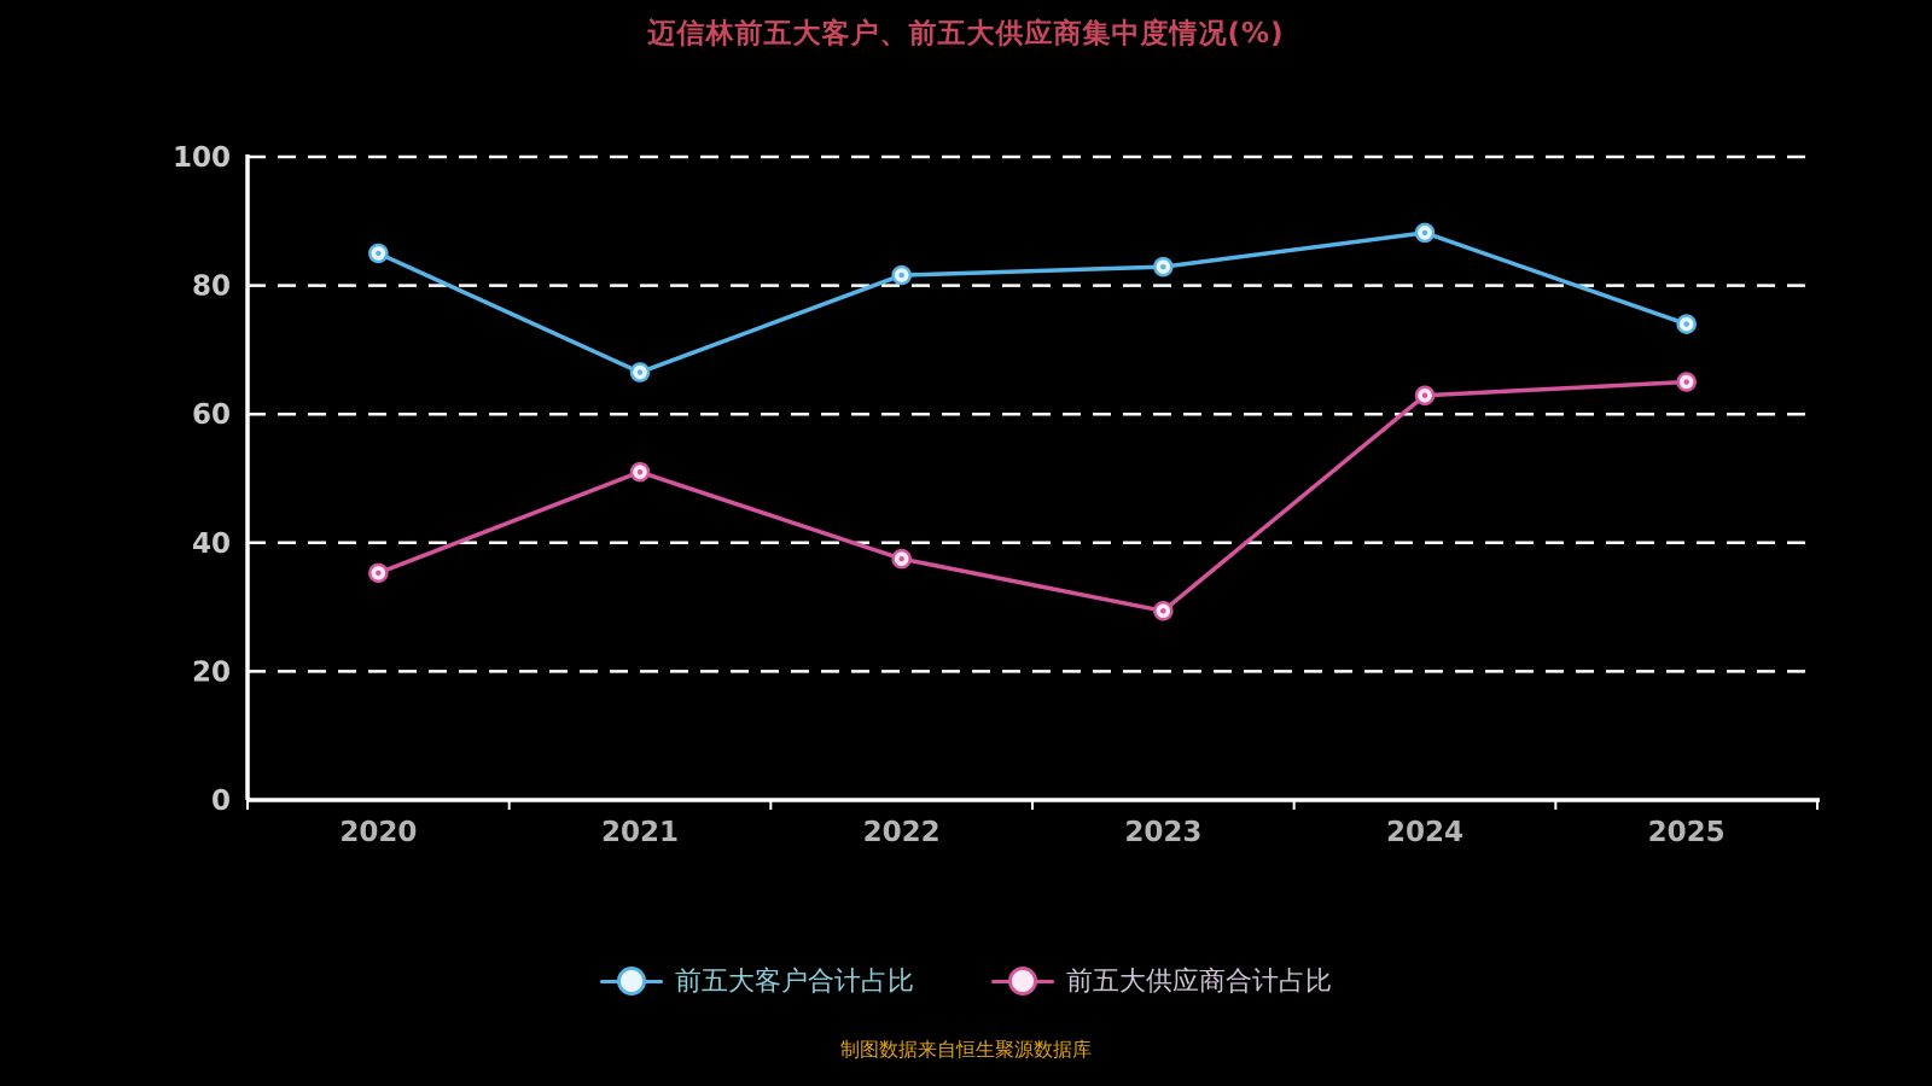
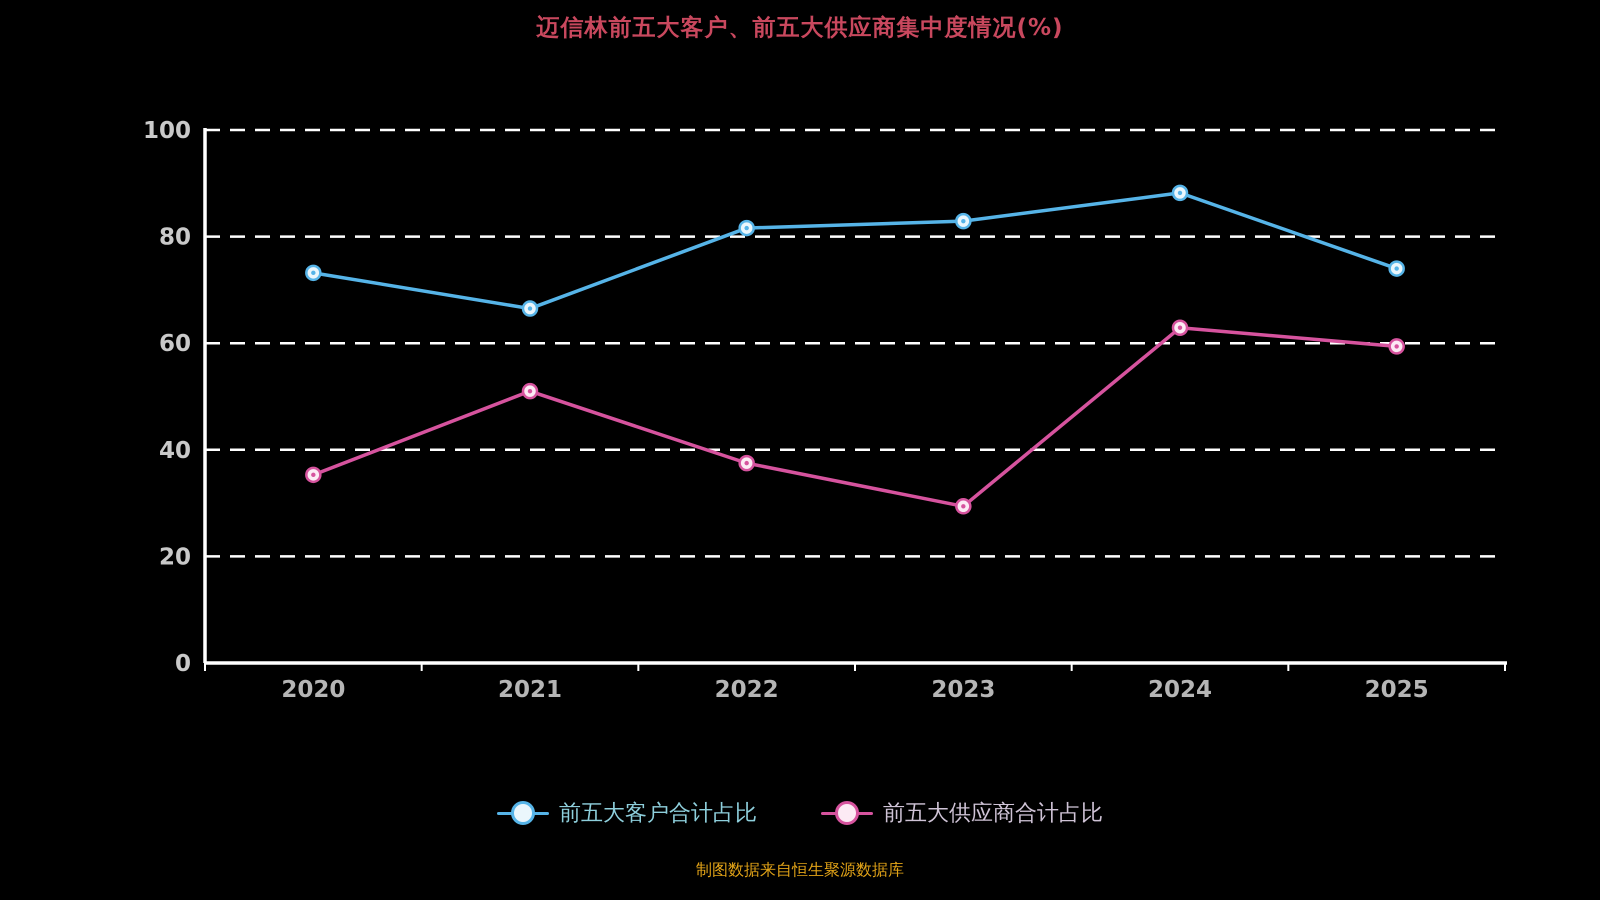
前五大客户合计占比/2020: 85 -> 73
前五大供应商合计占比/2025: 65 -> 59
